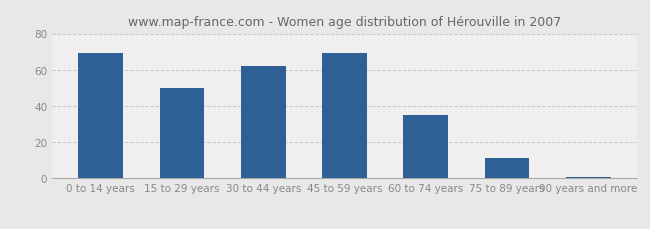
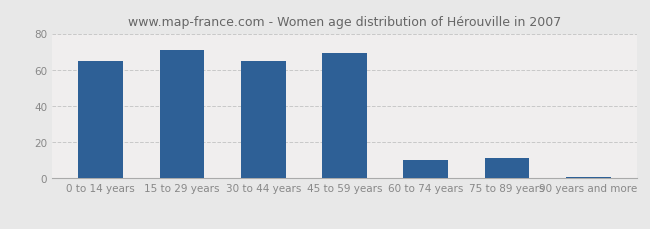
0 to 14 years: 69 -> 65
15 to 29 years: 50 -> 71
30 to 44 years: 62 -> 65
60 to 74 years: 35 -> 10
